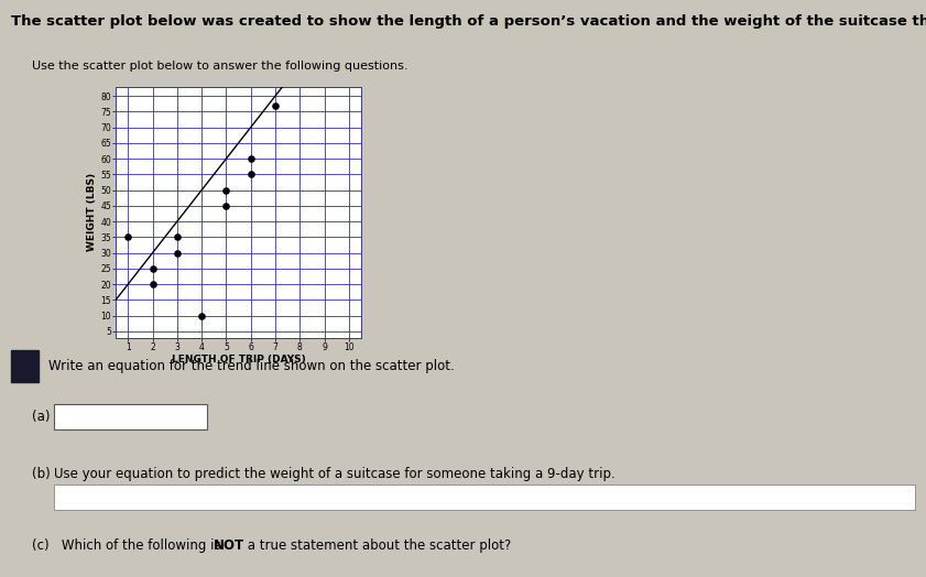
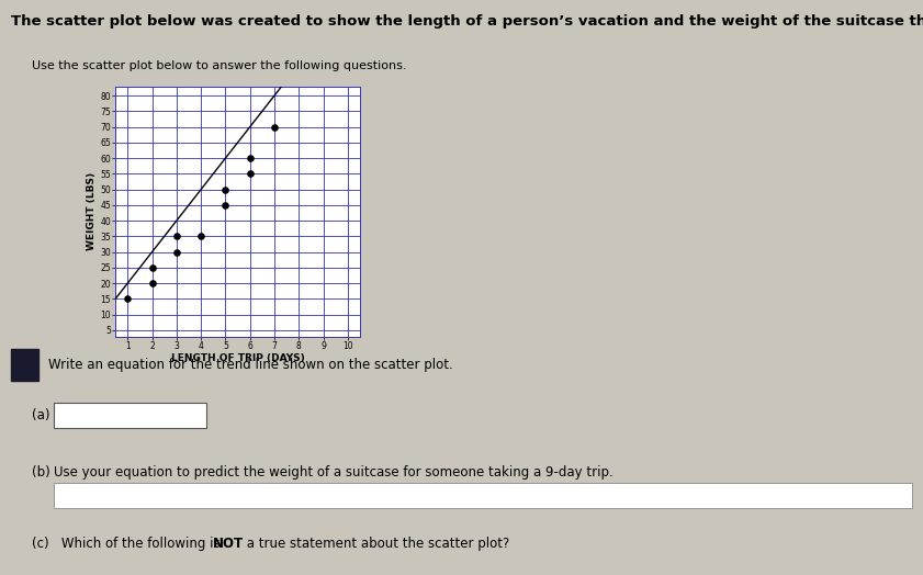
1: 35 -> 15
4: 10 -> 35
7: 77 -> 70
